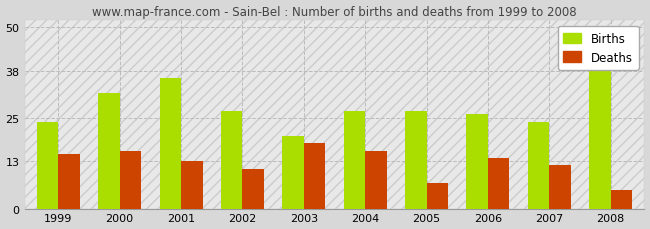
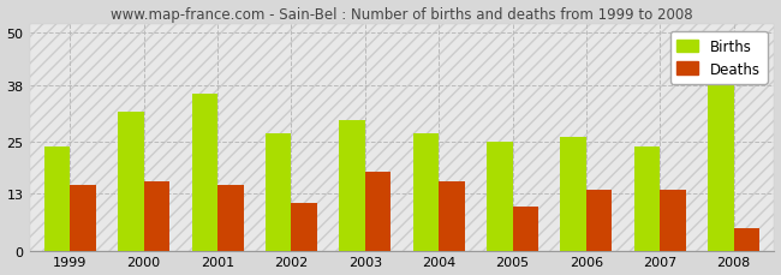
Deaths/2001: 13 -> 15
Births/2003: 20 -> 30
Births/2005: 27 -> 25
Deaths/2005: 7 -> 10
Deaths/2007: 12 -> 14
